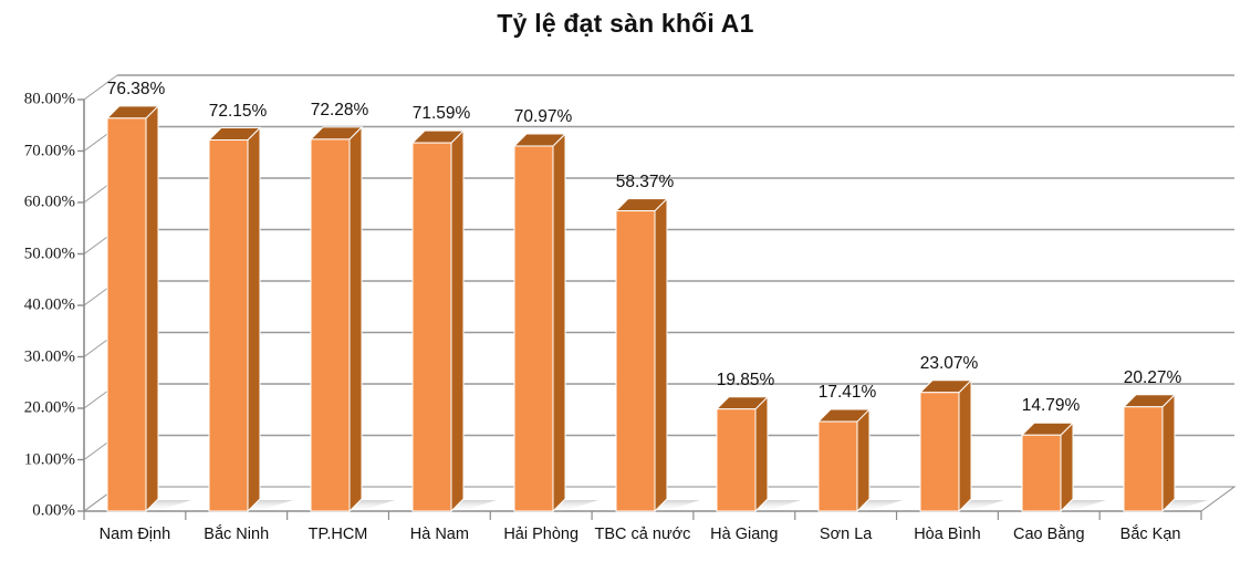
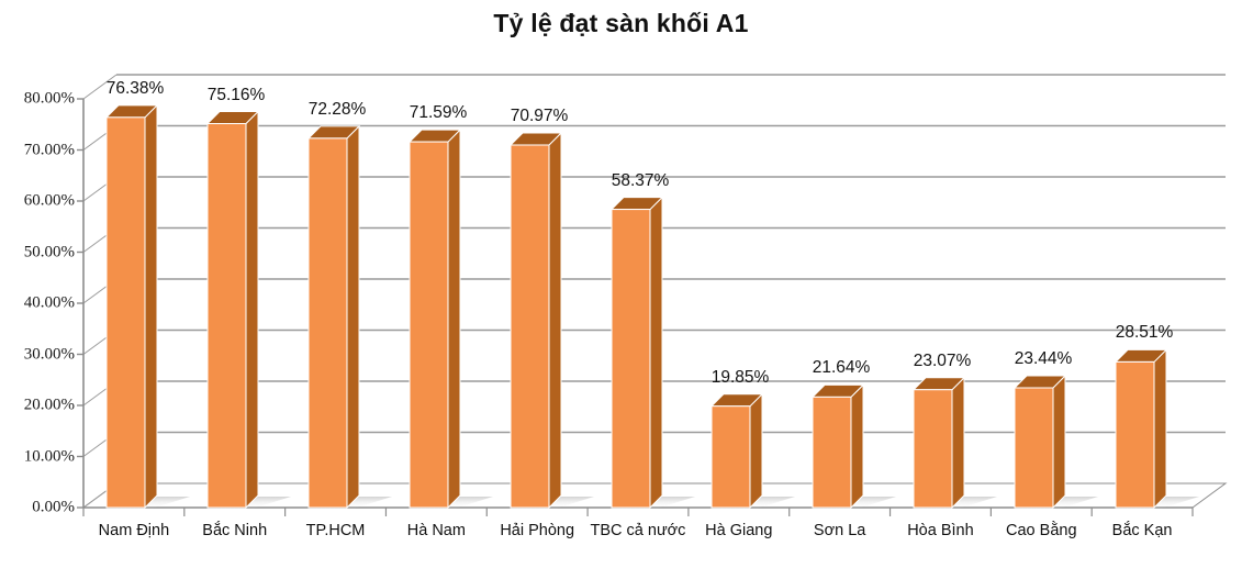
Bắc Ninh: 72.15% -> 75.16%
Sơn La: 17.41% -> 21.64%
Cao Bằng: 14.79% -> 23.44%
Bắc Kạn: 20.27% -> 28.51%
